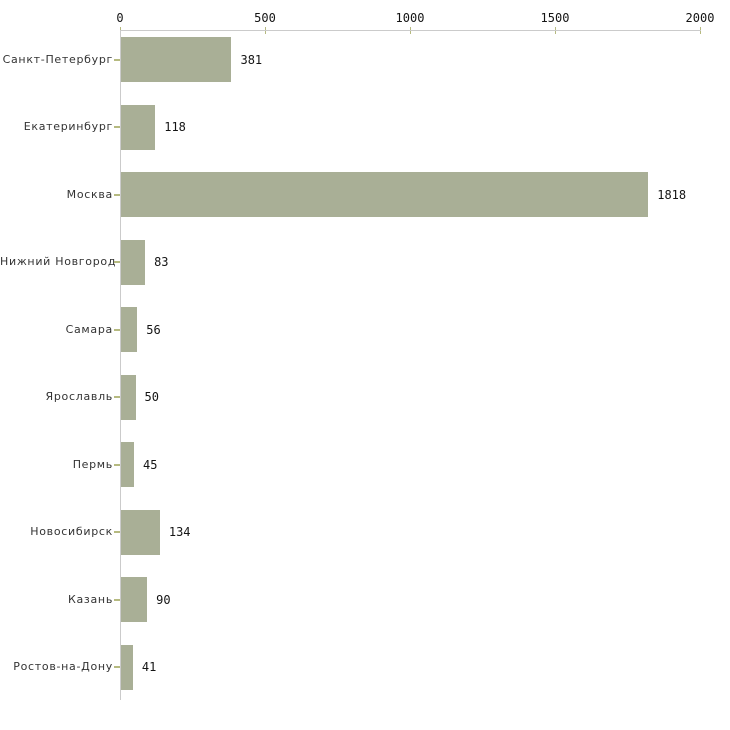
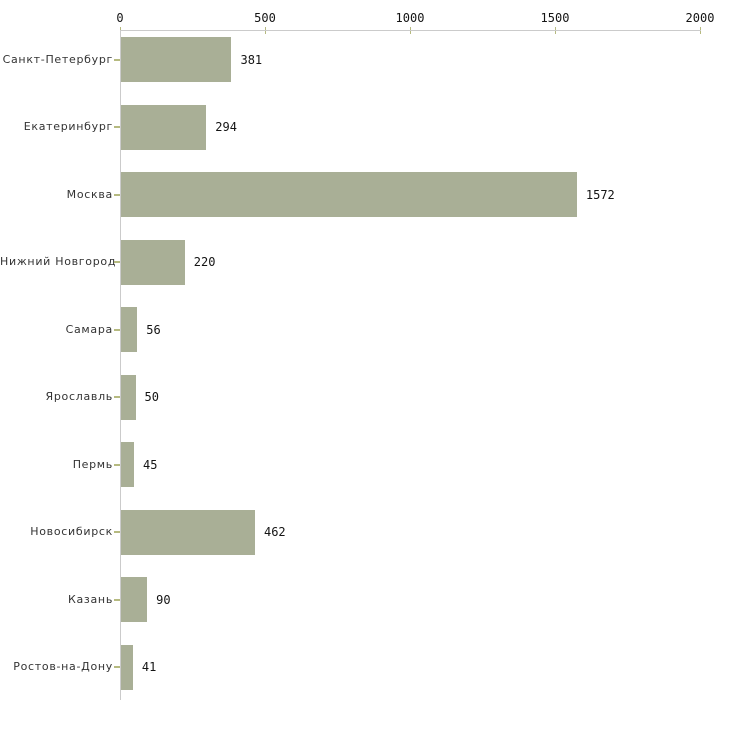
Екатеринбург: 118 -> 294
Москва: 1818 -> 1572
Нижний Новгород: 83 -> 220
Новосибирск: 134 -> 462
